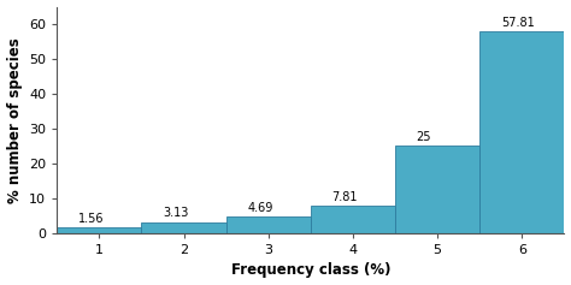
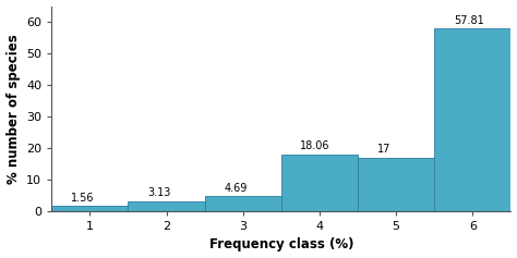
4: 7.81 -> 18.06
5: 25 -> 17
